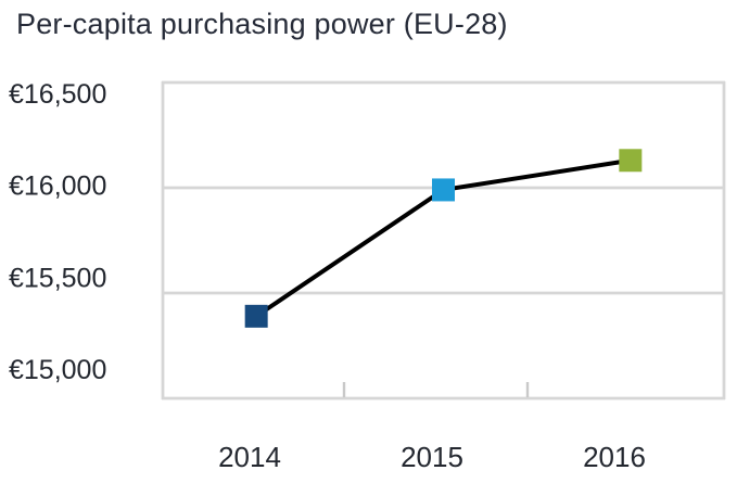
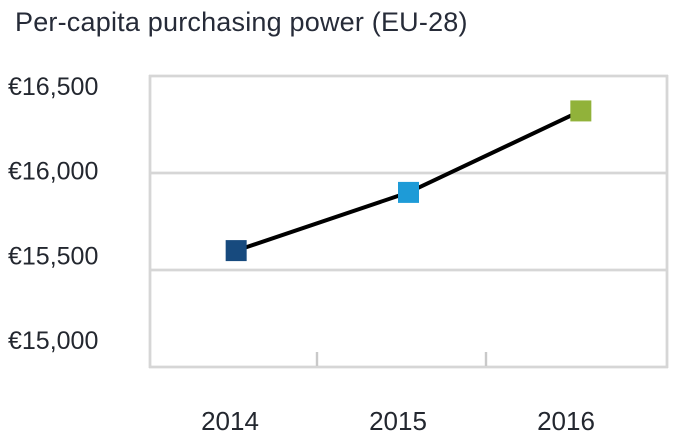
2014: €15390 -> €15600
2015: €15990 -> €15900
2016: €16130 -> €16320
